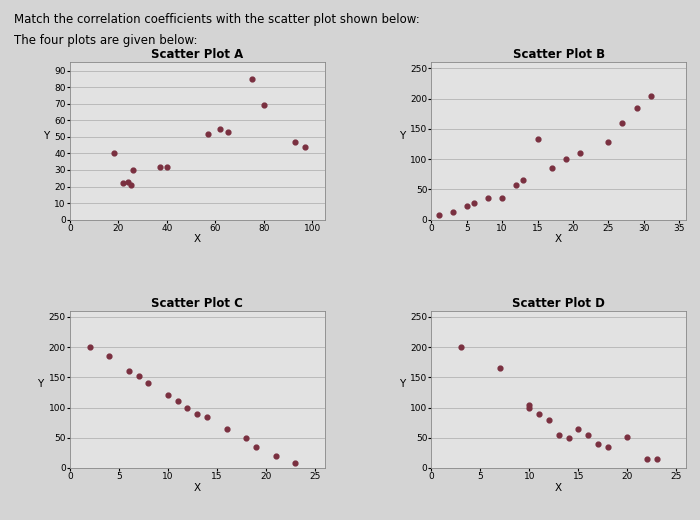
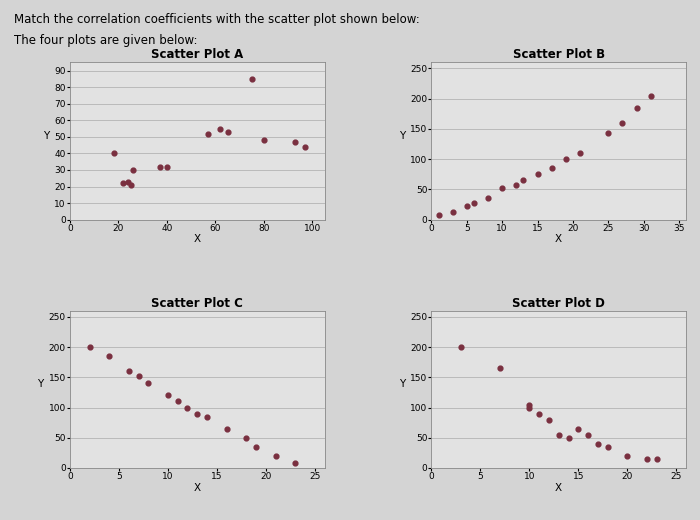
Scatter Plot A/80: 69 -> 48
Scatter Plot B/10: 36 -> 52
Scatter Plot B/15: 134 -> 75
Scatter Plot B/25: 128 -> 143
Scatter Plot D/20: 52 -> 20
